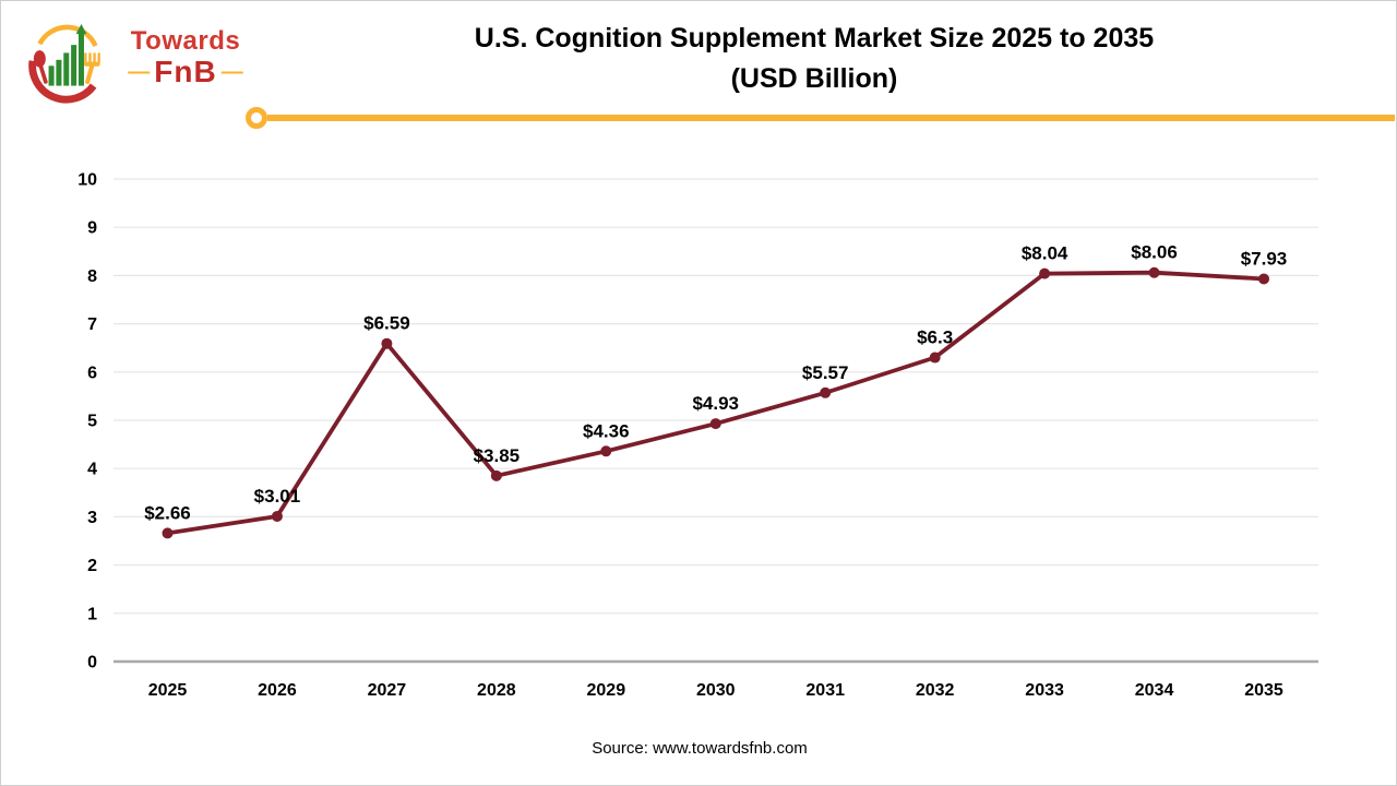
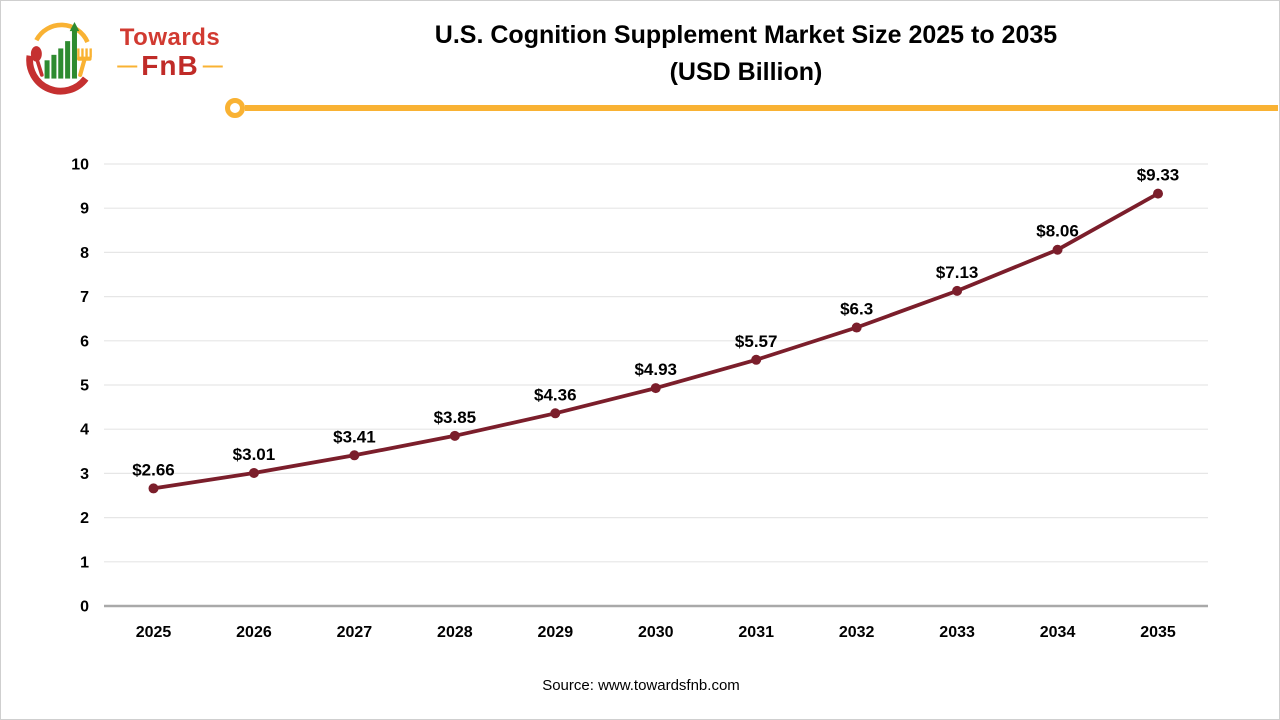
2027: $6.59 -> $3.41
2033: $8.04 -> $7.13
2035: $7.93 -> $9.33
